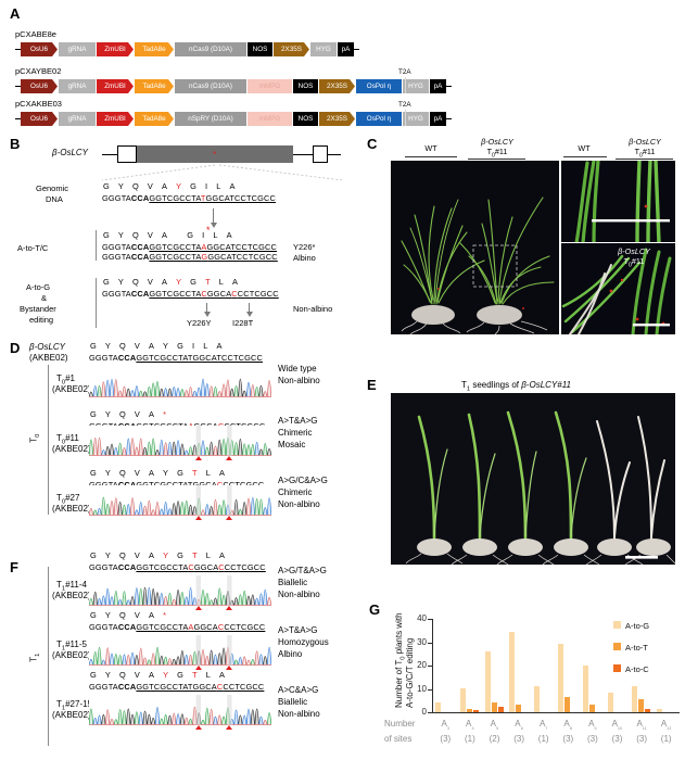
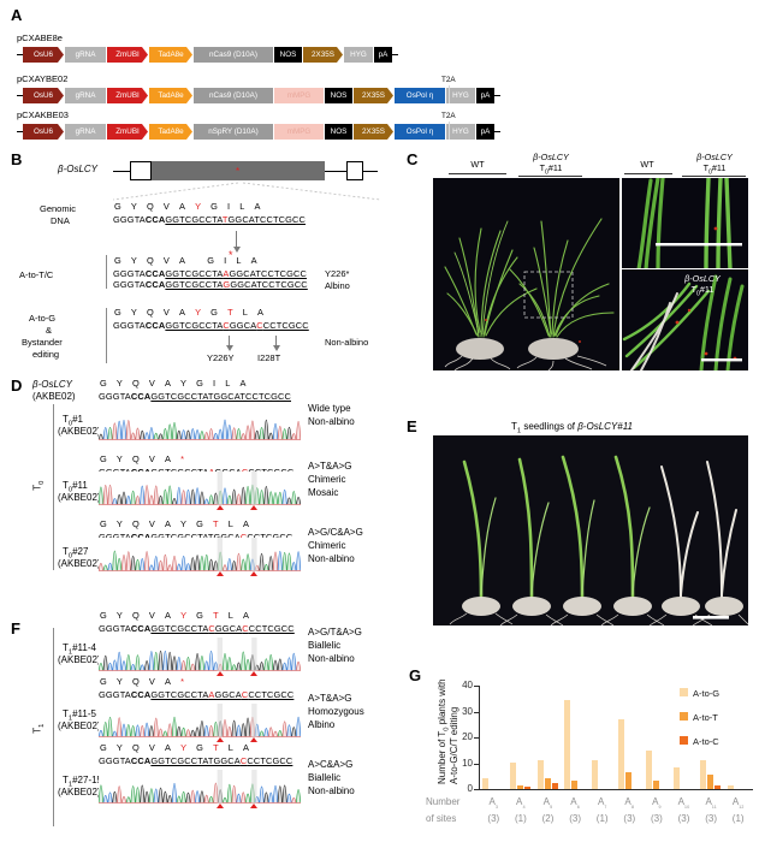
A-to-G/A₅: 26 -> 11
A-to-G/A₈: 29 -> 27
A-to-G/A₉: 20 -> 15
